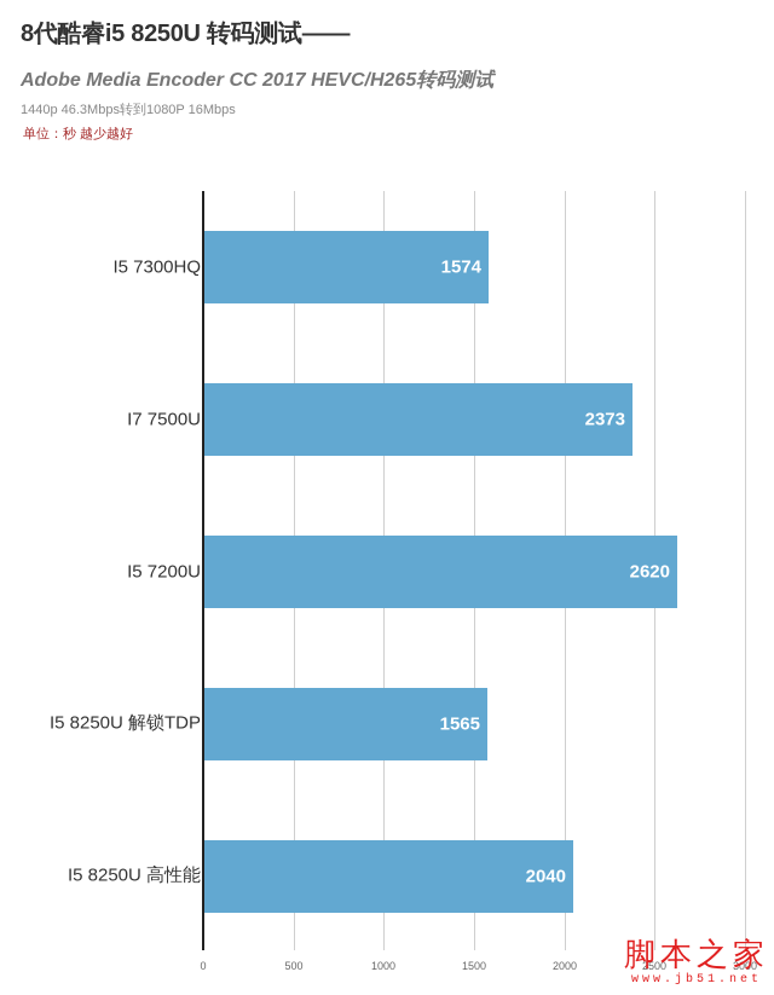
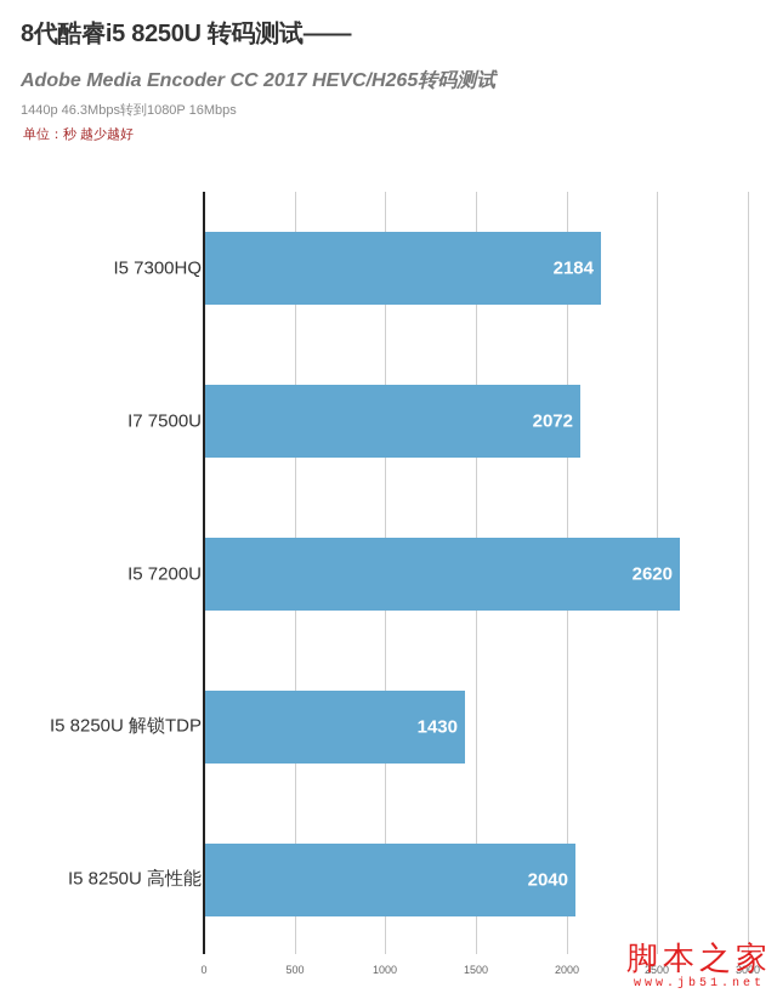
I5 7300HQ: 1574 -> 2184
I7 7500U: 2373 -> 2072
I5 8250U 解锁TDP: 1565 -> 1430
